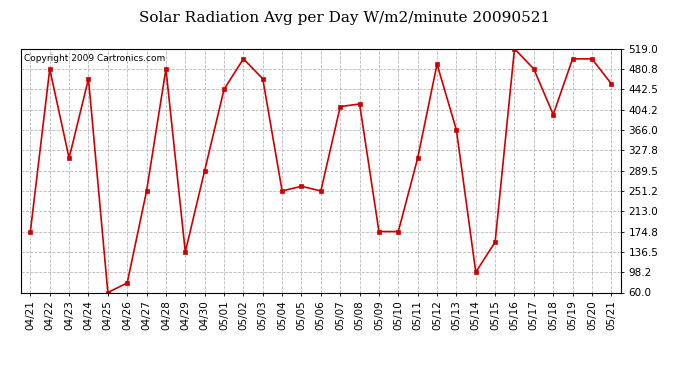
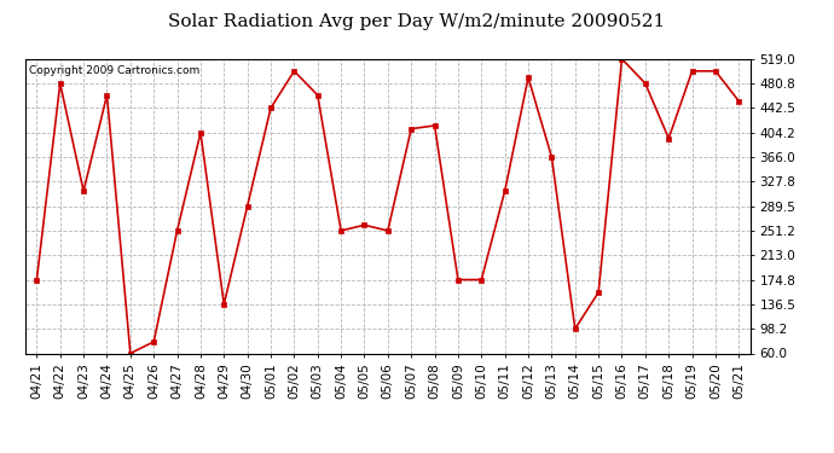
04/28: 481 -> 404
